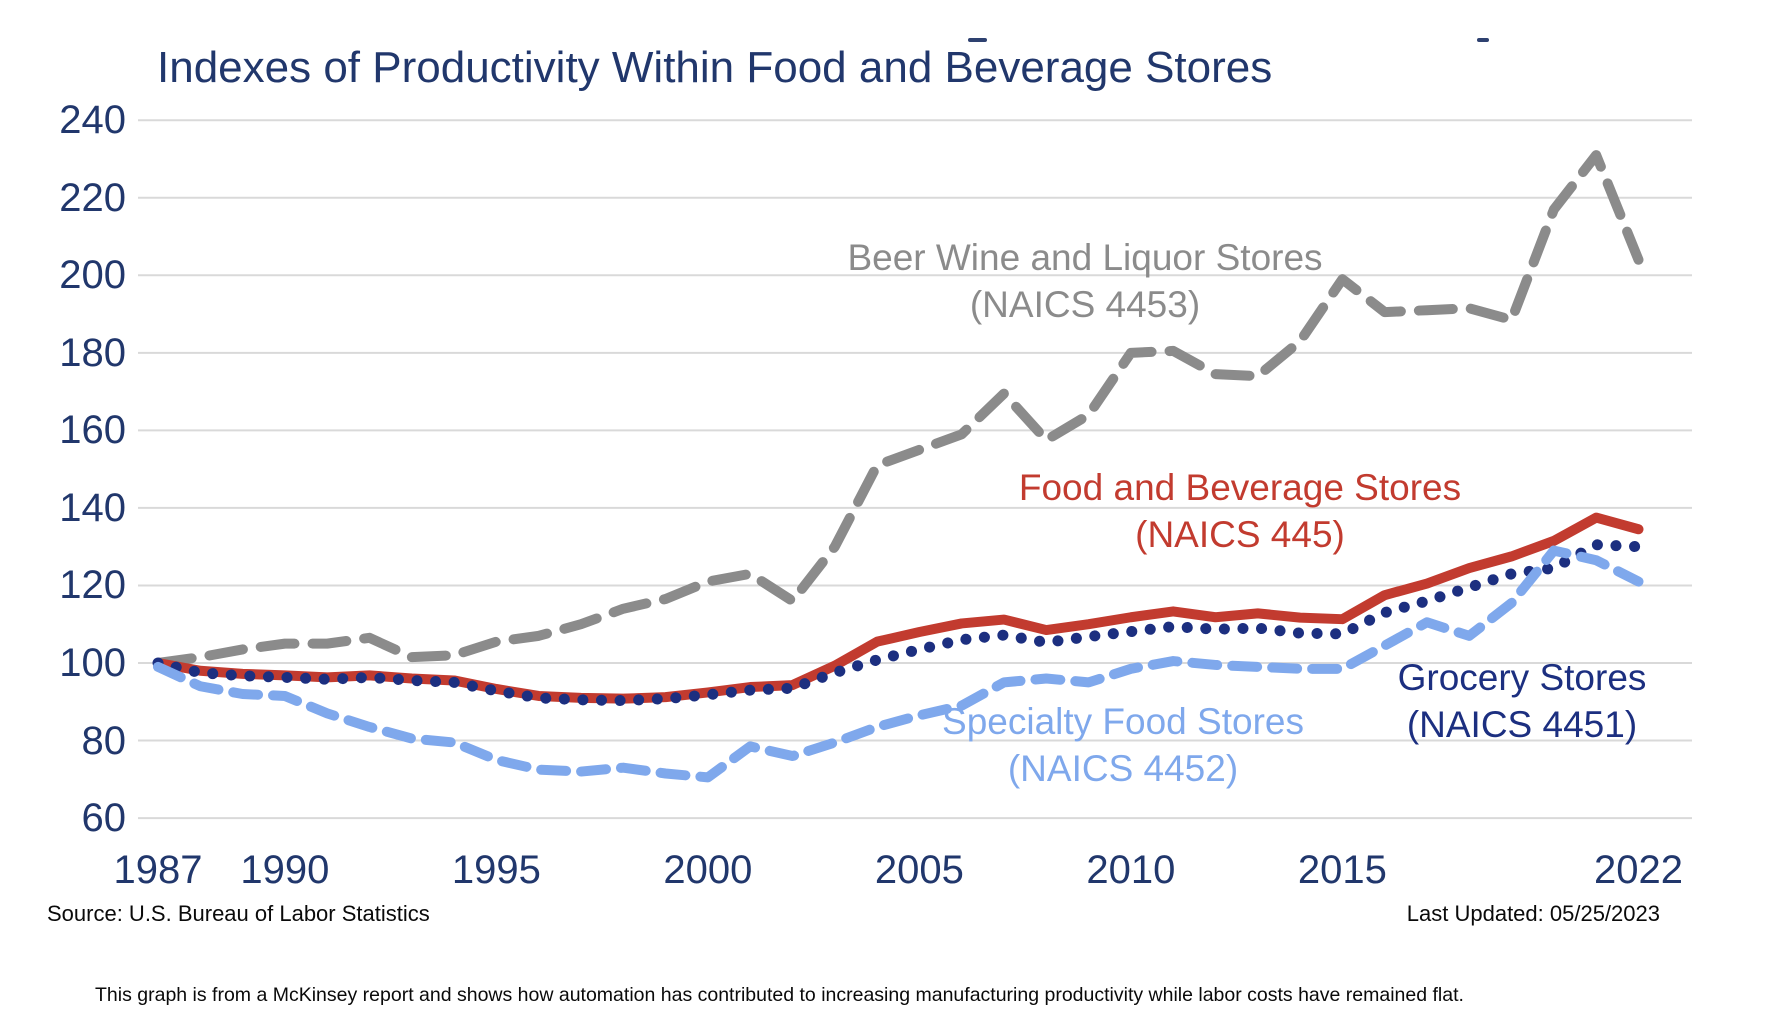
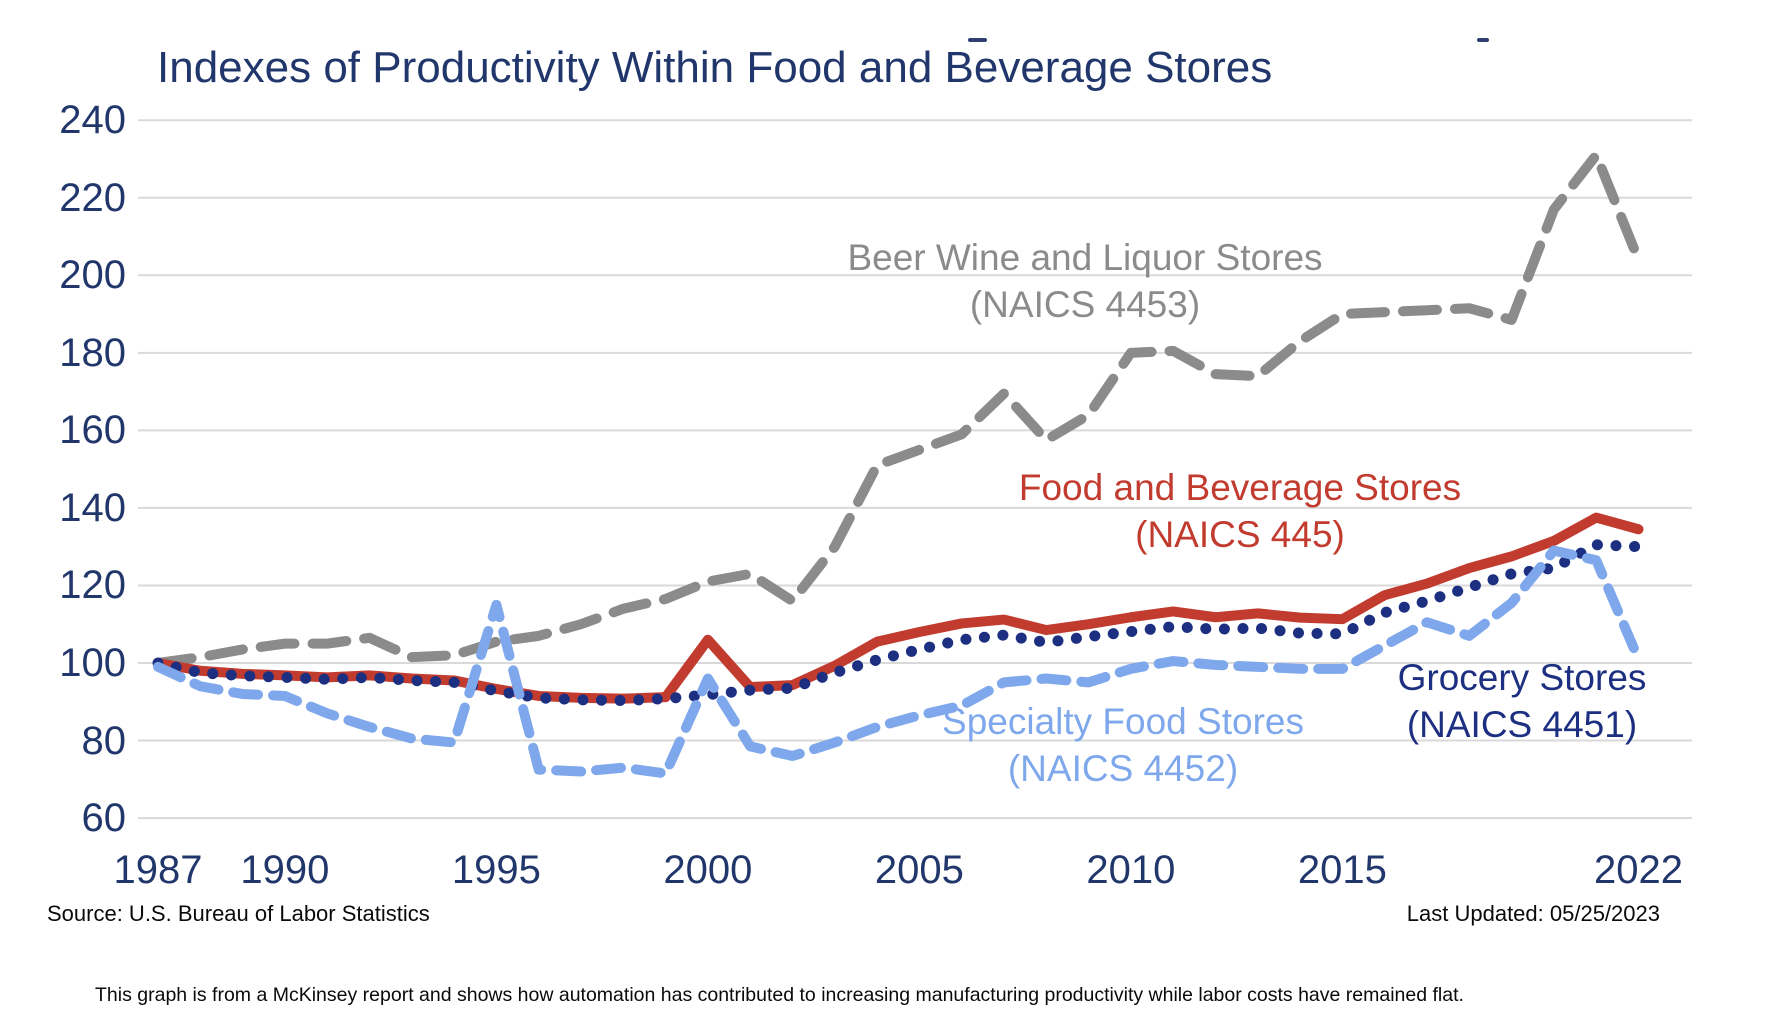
Specialty Food Stores/1995: 75 -> 115
Food and Beverage Stores/2000: 92 -> 106
Specialty Food Stores/2000: 70 -> 96
Beer Wine and Liquor Stores/2015: 199 -> 190
Specialty Food Stores/2022: 121 -> 101
